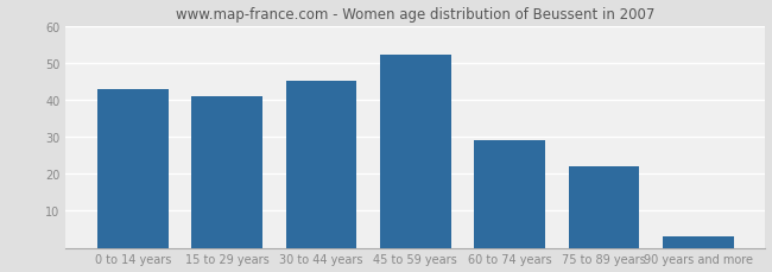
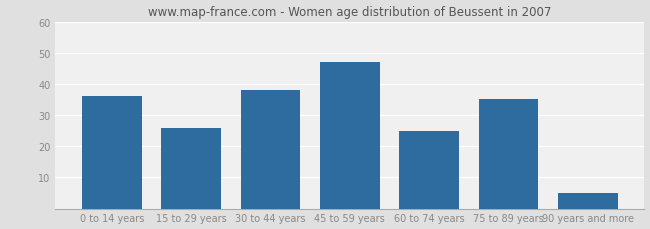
0 to 14 years: 43 -> 36
15 to 29 years: 41 -> 26
30 to 44 years: 45 -> 38
45 to 59 years: 52 -> 47
60 to 74 years: 29 -> 25
75 to 89 years: 22 -> 35
90 years and more: 3 -> 5
